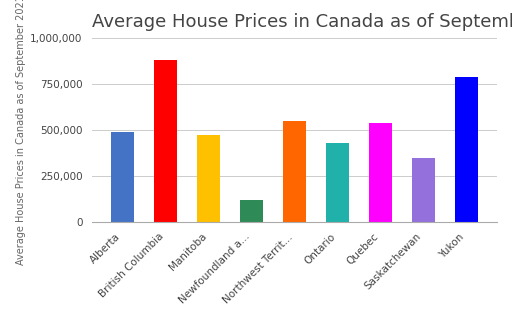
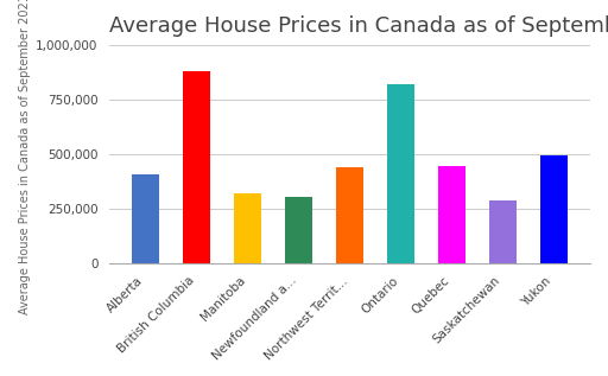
Alberta: 490,000 -> 410,000
Manitoba: 470,000 -> 320,000
Newfoundland a...: 120,000 -> 300,000
Northwest Territ...: 550,000 -> 440,000
Ontario: 430,000 -> 820,000
Quebec: 540,000 -> 440,000
Saskatchewan: 350,000 -> 280,000
Yukon: 790,000 -> 500,000
